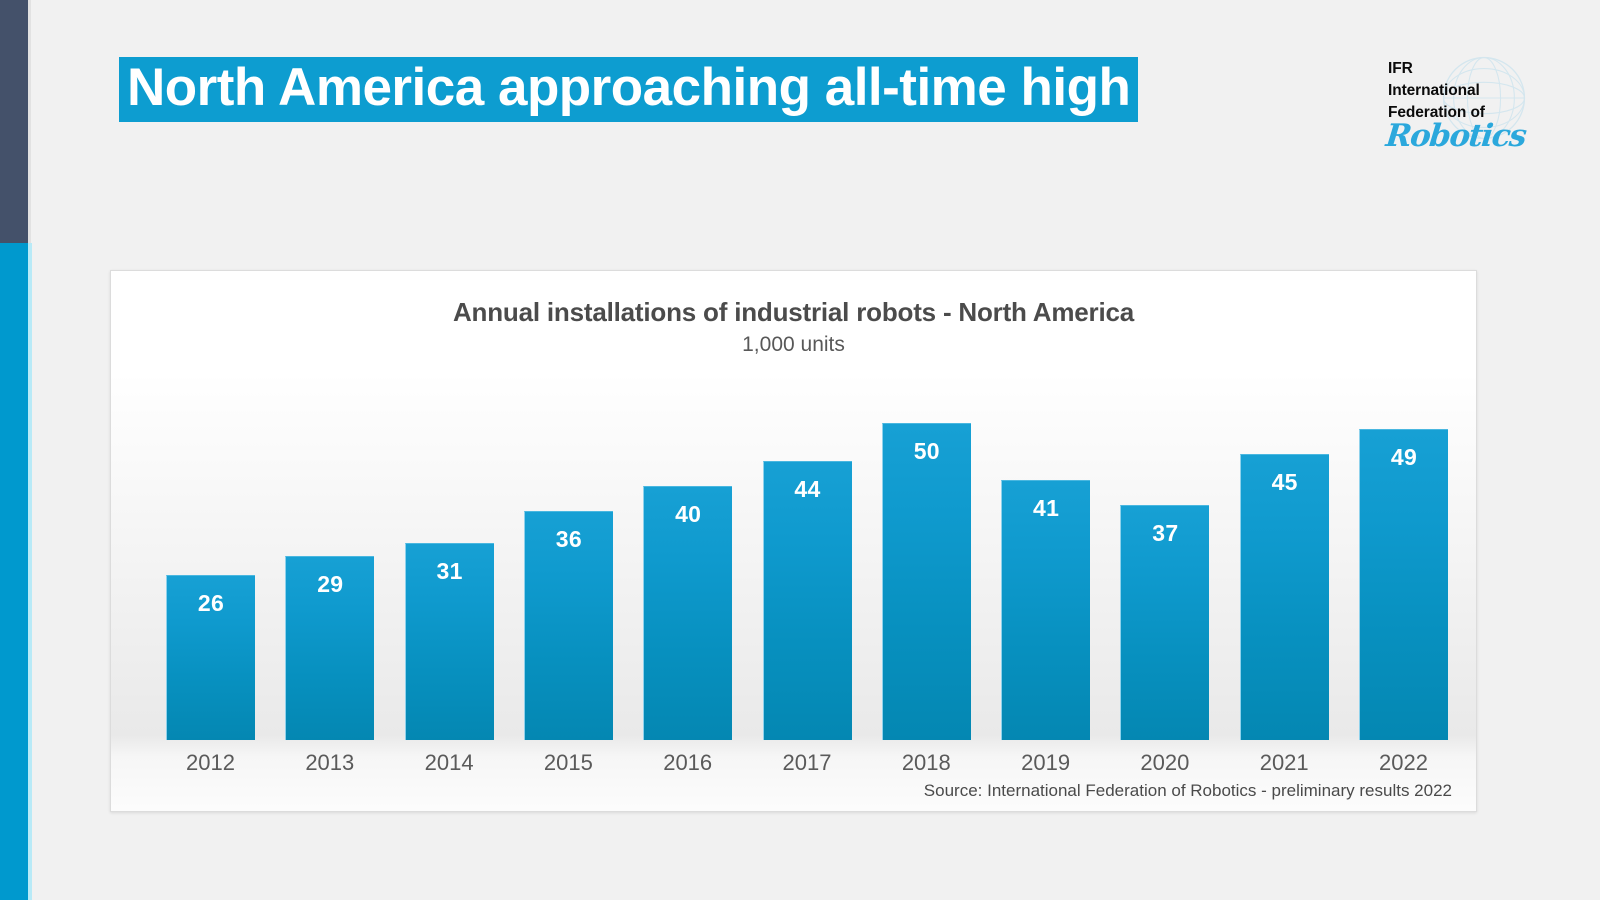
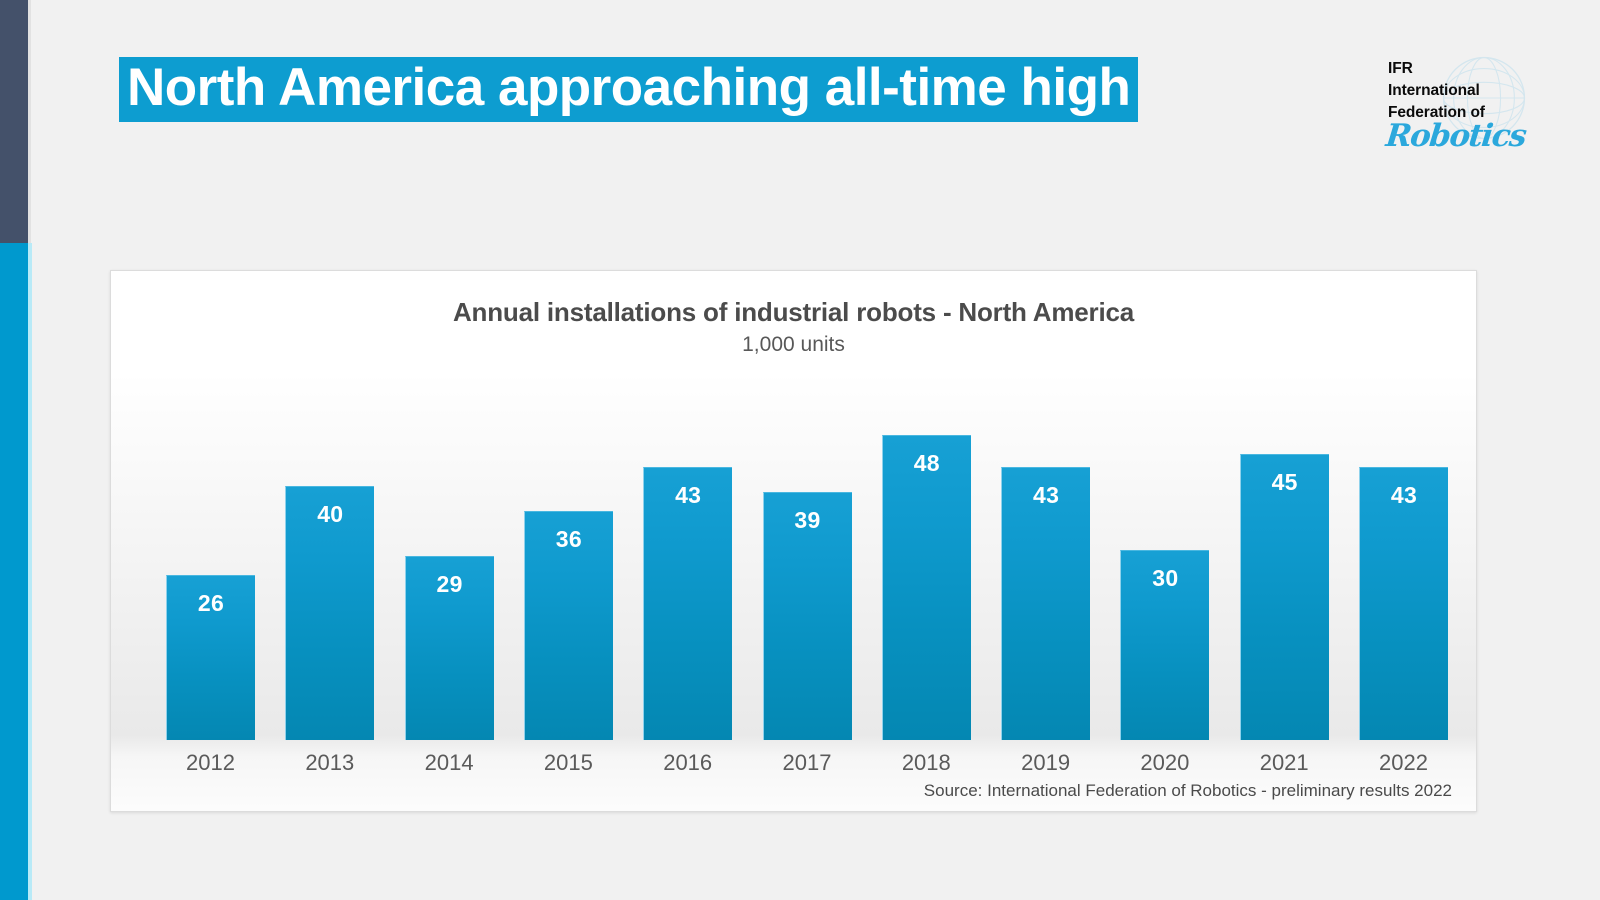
2013: 29 -> 40
2014: 31 -> 29
2016: 40 -> 43
2017: 44 -> 39
2018: 50 -> 48
2019: 41 -> 43
2020: 37 -> 30
2022: 49 -> 43
